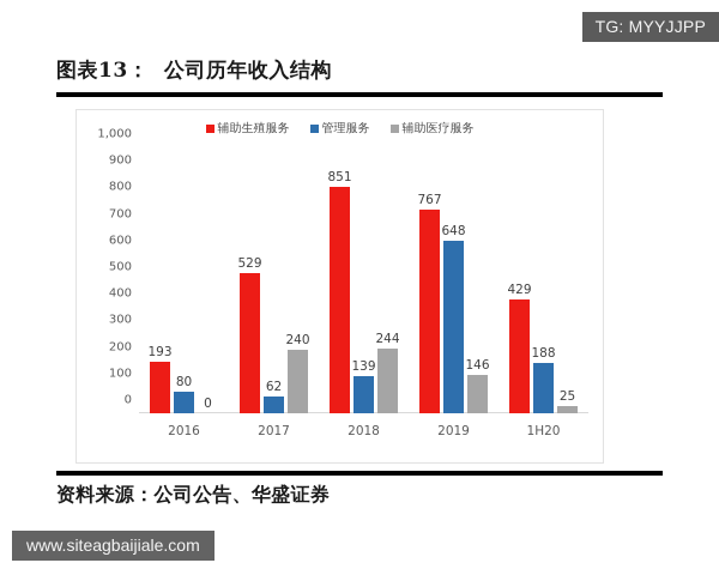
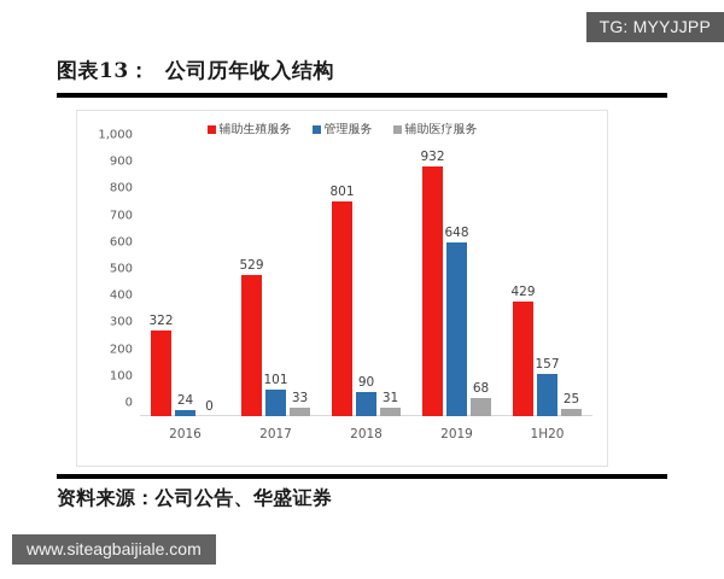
辅助生殖服务/2016: 193 -> 322
管理服务/2016: 80 -> 24
管理服务/2017: 62 -> 101
辅助医疗服务/2017: 240 -> 33
辅助生殖服务/2018: 851 -> 801
管理服务/2018: 139 -> 90
辅助医疗服务/2018: 244 -> 31
辅助生殖服务/2019: 767 -> 932
辅助医疗服务/2019: 146 -> 68
管理服务/1H20: 188 -> 157
